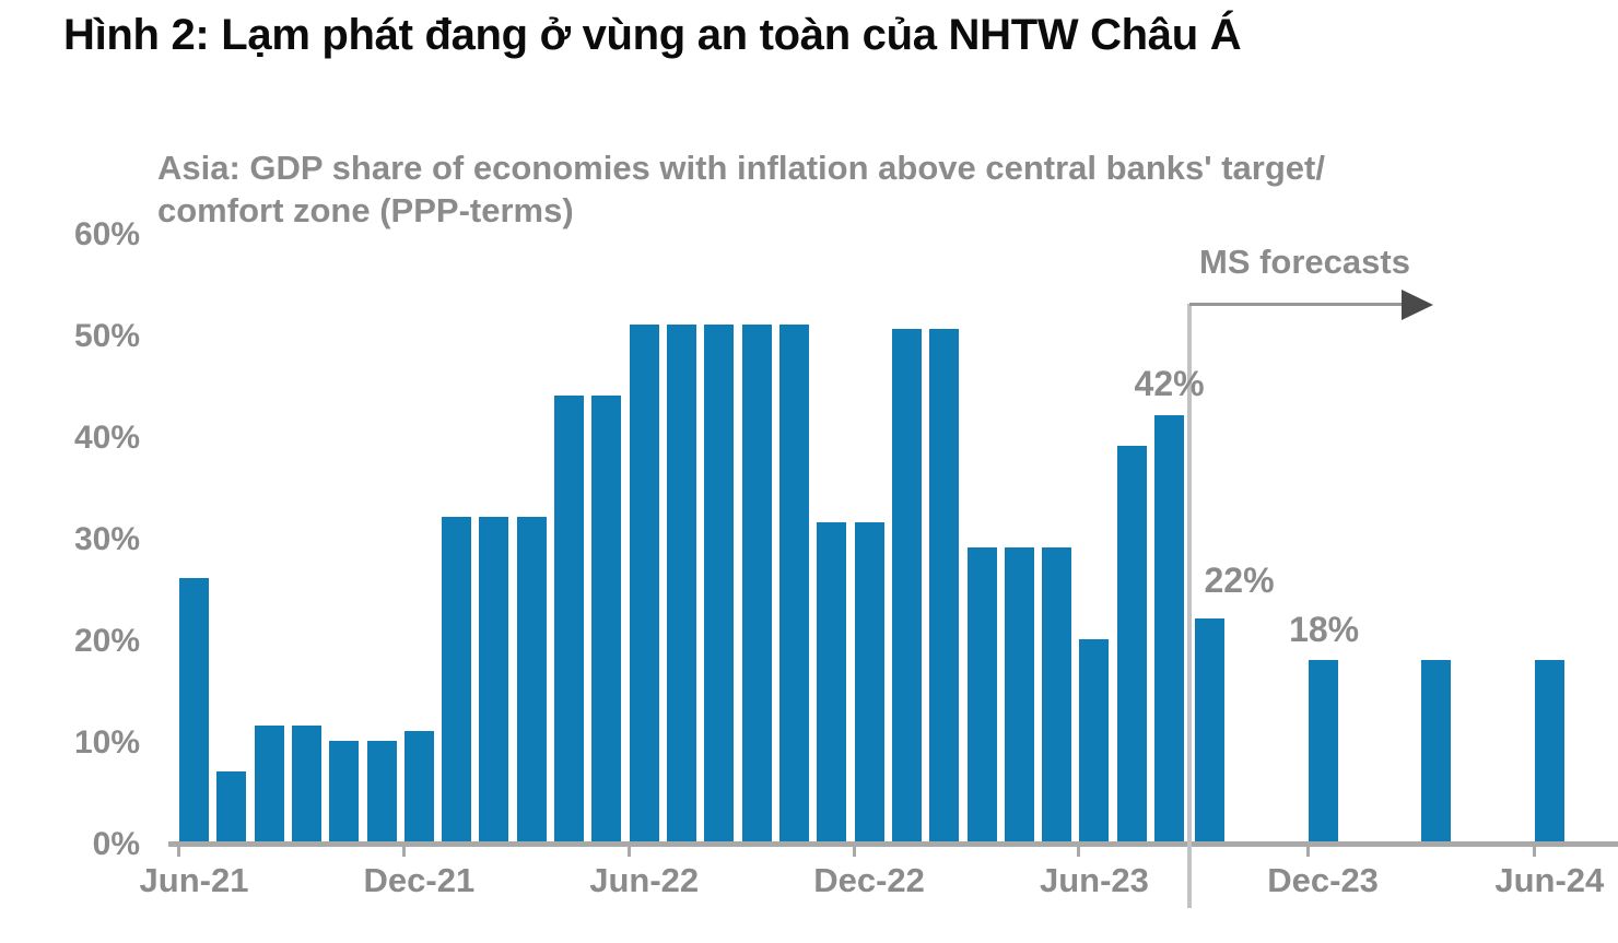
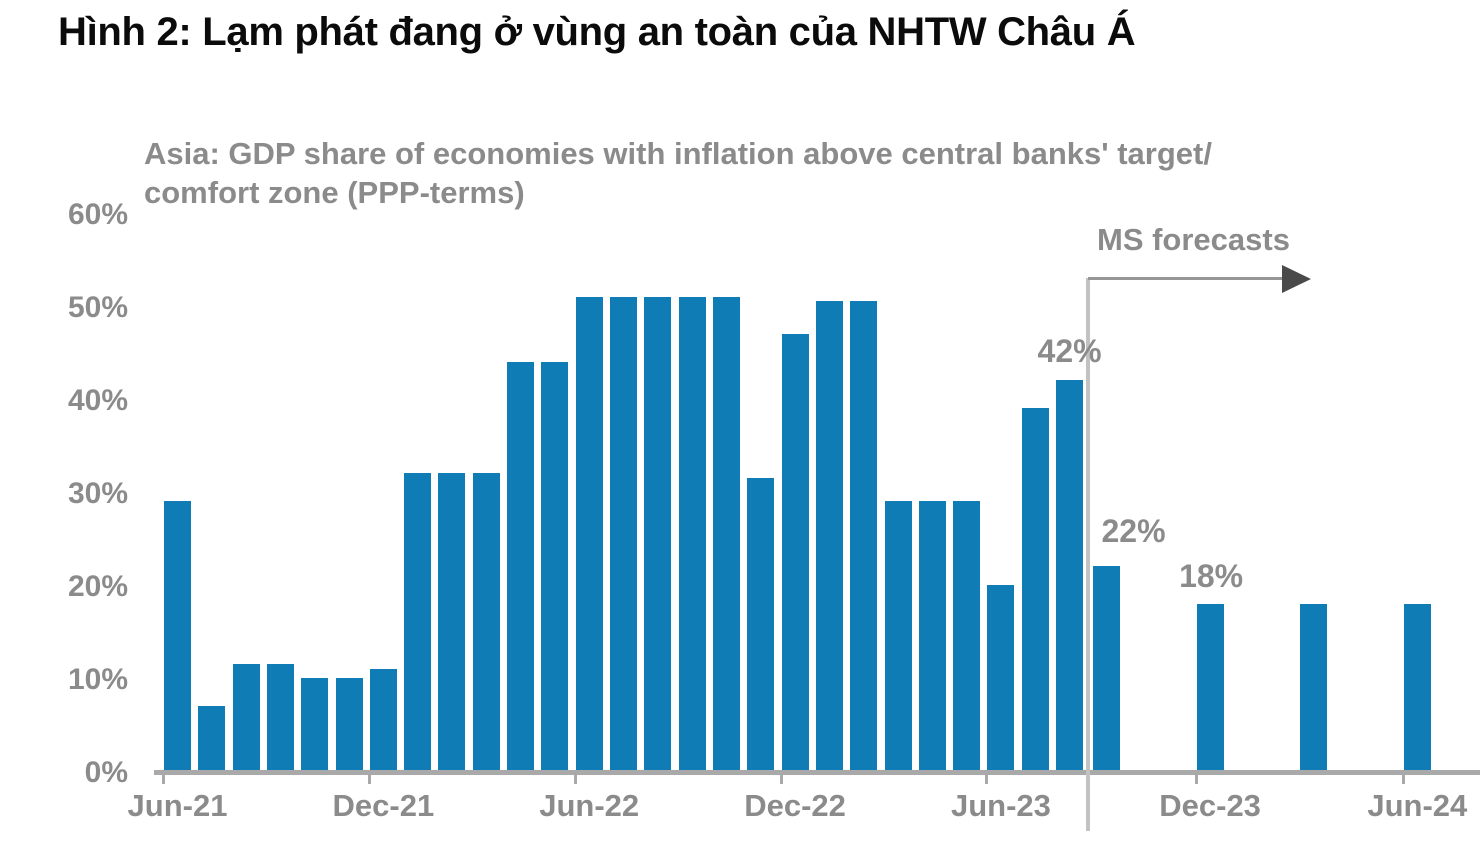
Jun-21: 26% -> 29%
Dec-22: 32% -> 47%
